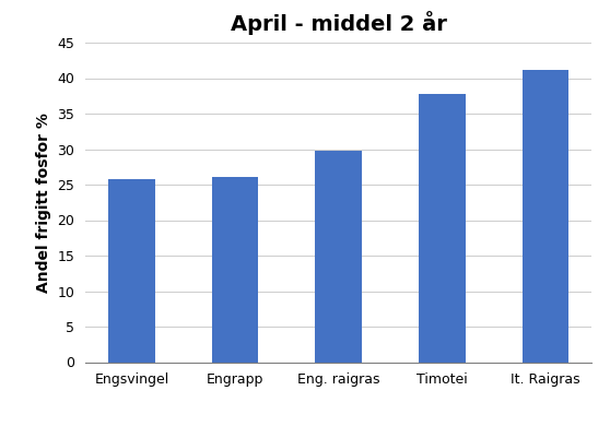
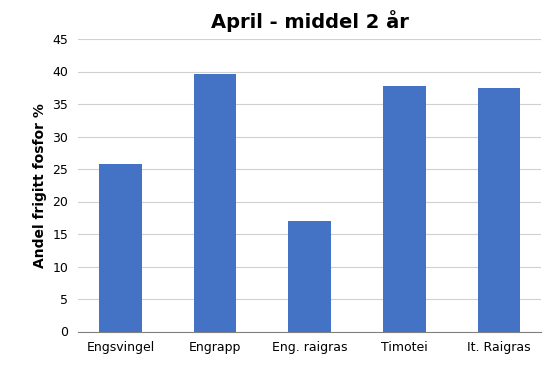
Engrapp: 26.1 -> 39.6
Eng. raigras: 29.8 -> 17.0
It. Raigras: 41.1 -> 37.4
